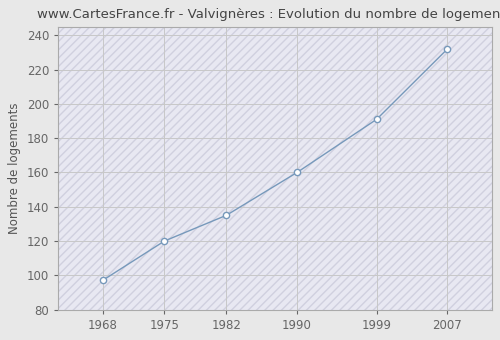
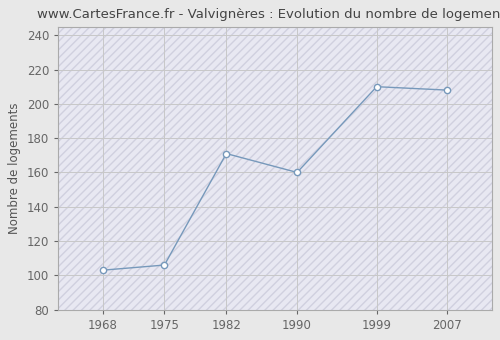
1968: 97 -> 103
1975: 120 -> 106
1982: 135 -> 171
1999: 191 -> 210
2007: 232 -> 208
